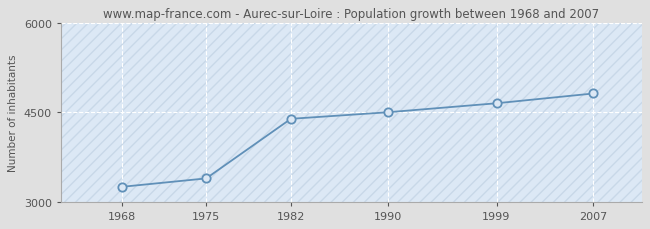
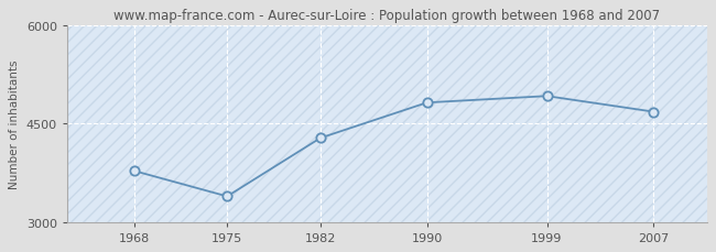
1968: 3250 -> 3780
1982: 4390 -> 4280
1990: 4500 -> 4820
1999: 4650 -> 4920
2007: 4820 -> 4680
